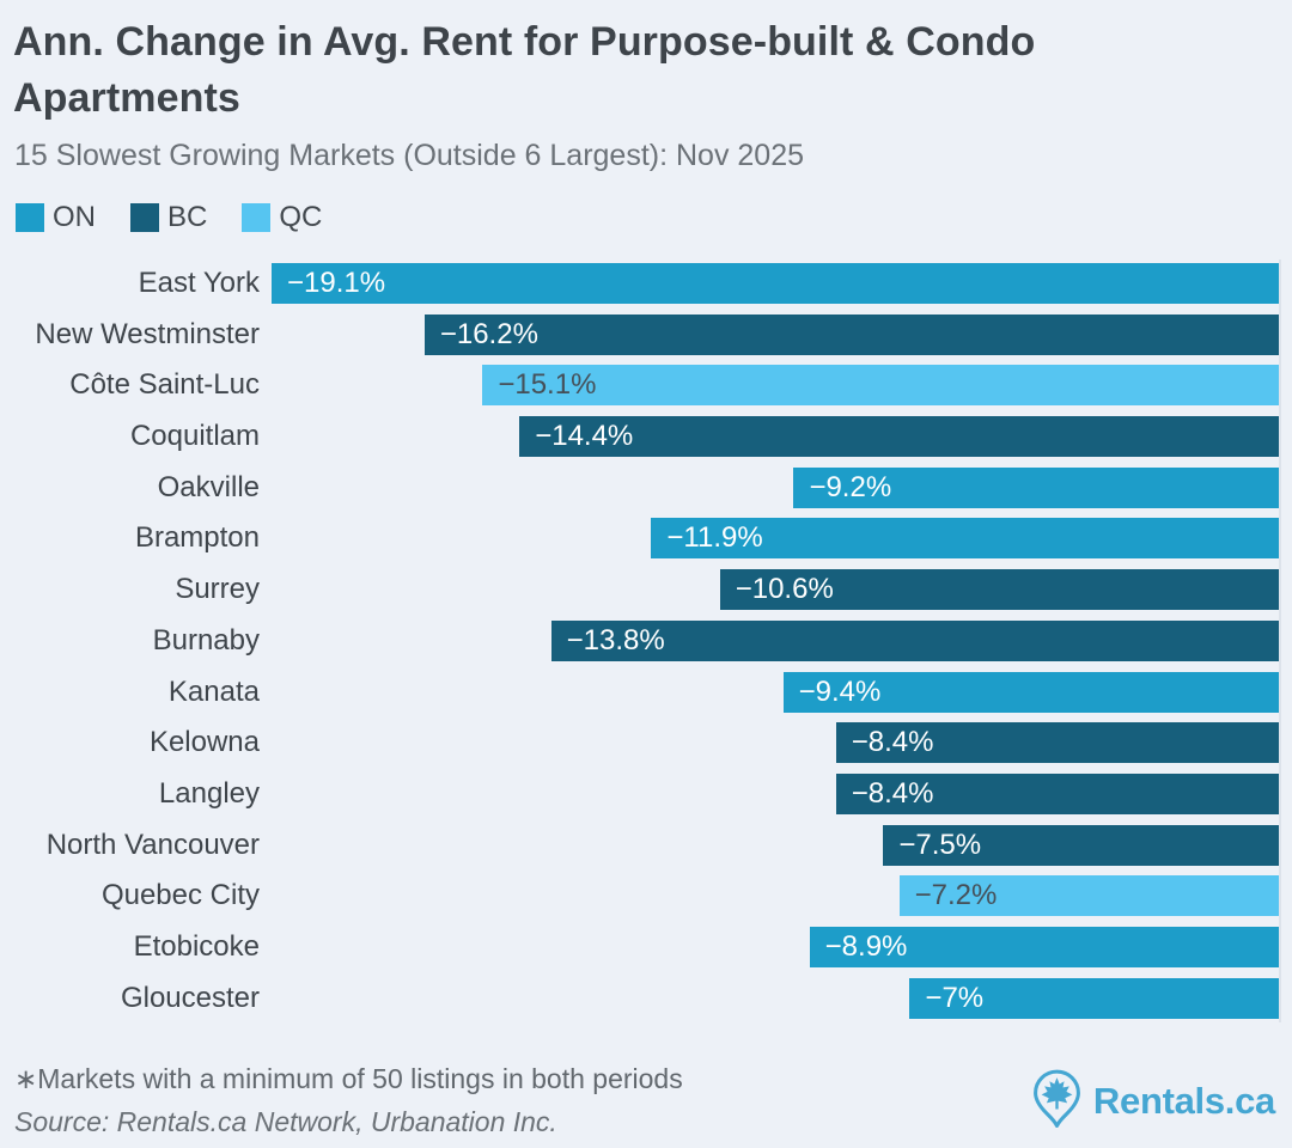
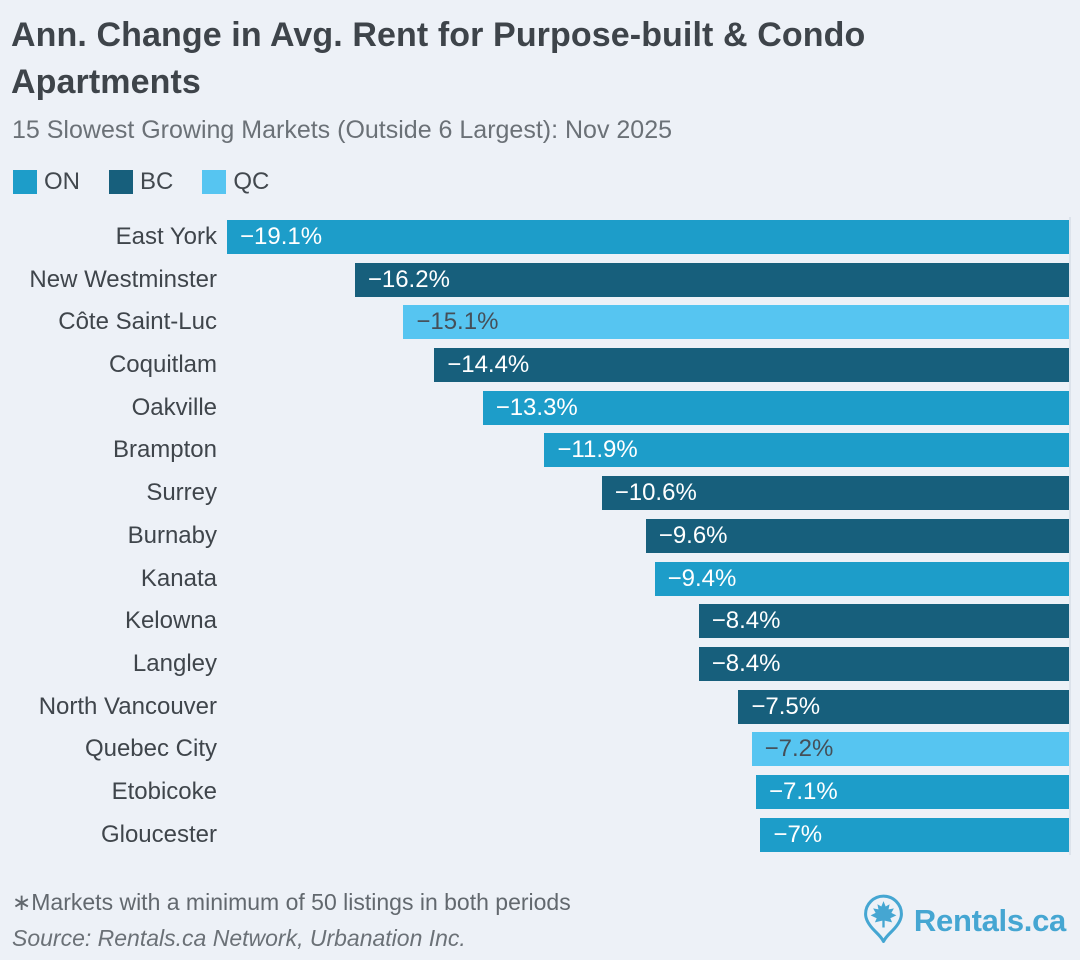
Oakville: −9.2% -> −13.3%
Burnaby: −13.8% -> −9.6%
Etobicoke: −8.9% -> −7.1%
